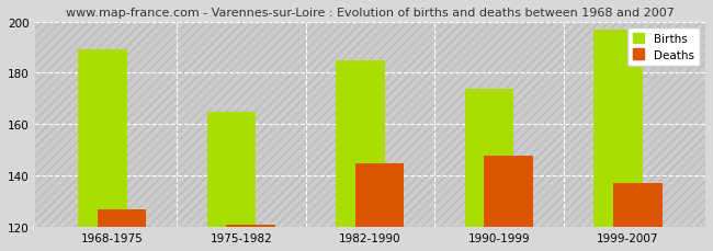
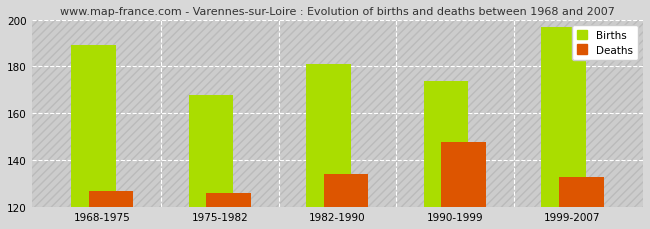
Births/1975-1982: 165 -> 168
Deaths/1975-1982: 121 -> 126
Births/1982-1990: 185 -> 181
Deaths/1982-1990: 145 -> 134
Deaths/1999-2007: 137 -> 133
